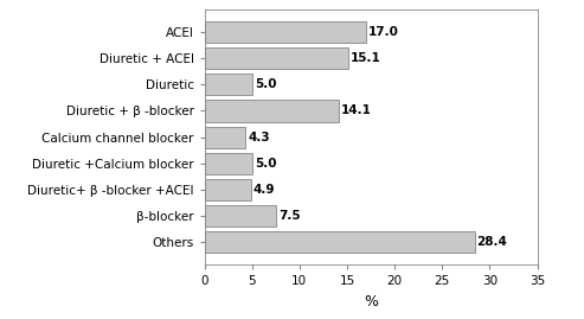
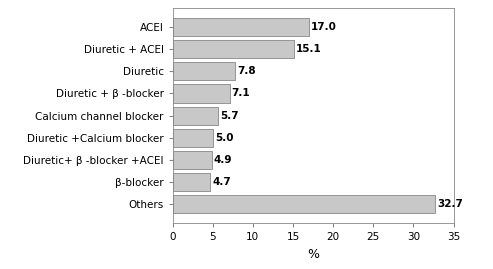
Diuretic: 5.0 -> 7.8
Diuretic + β -blocker: 14.1 -> 7.1
Calcium channel blocker: 4.3 -> 5.7
β-blocker: 7.5 -> 4.7
Others: 28.4 -> 32.7
